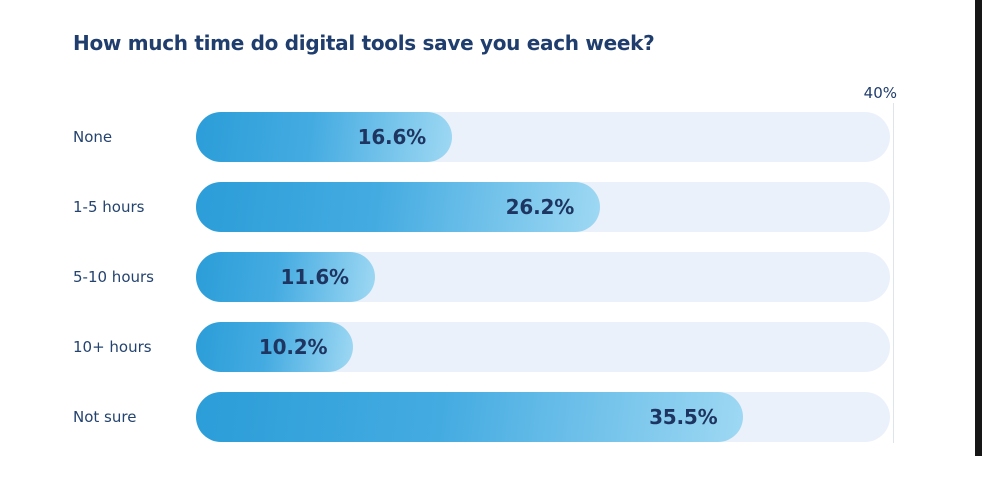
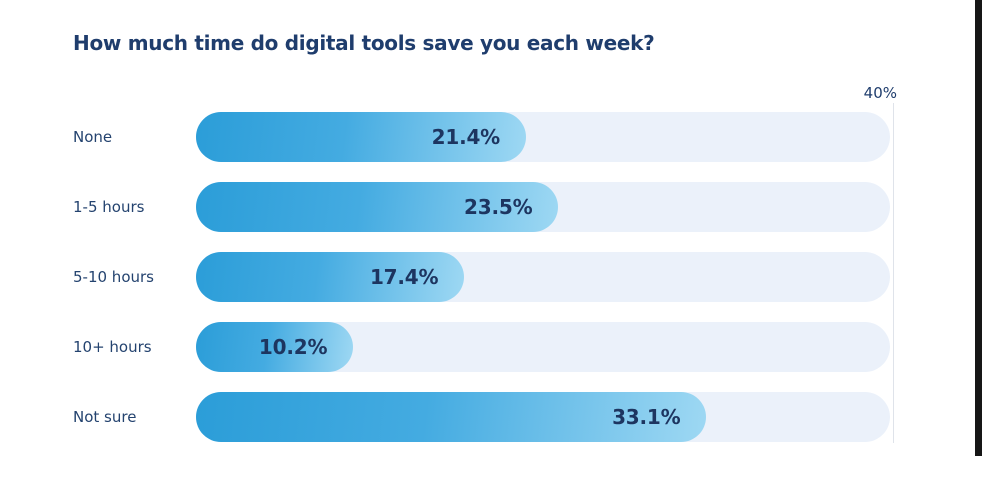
None: 16.6% -> 21.4%
1-5 hours: 26.2% -> 23.5%
5-10 hours: 11.6% -> 17.4%
Not sure: 35.5% -> 33.1%
